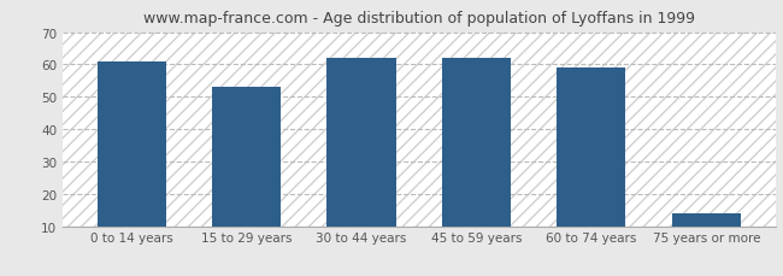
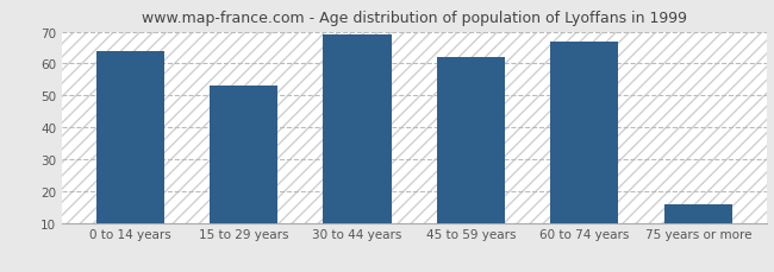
0 to 14 years: 61 -> 64
30 to 44 years: 62 -> 69
60 to 74 years: 59 -> 67
75 years or more: 14 -> 16
